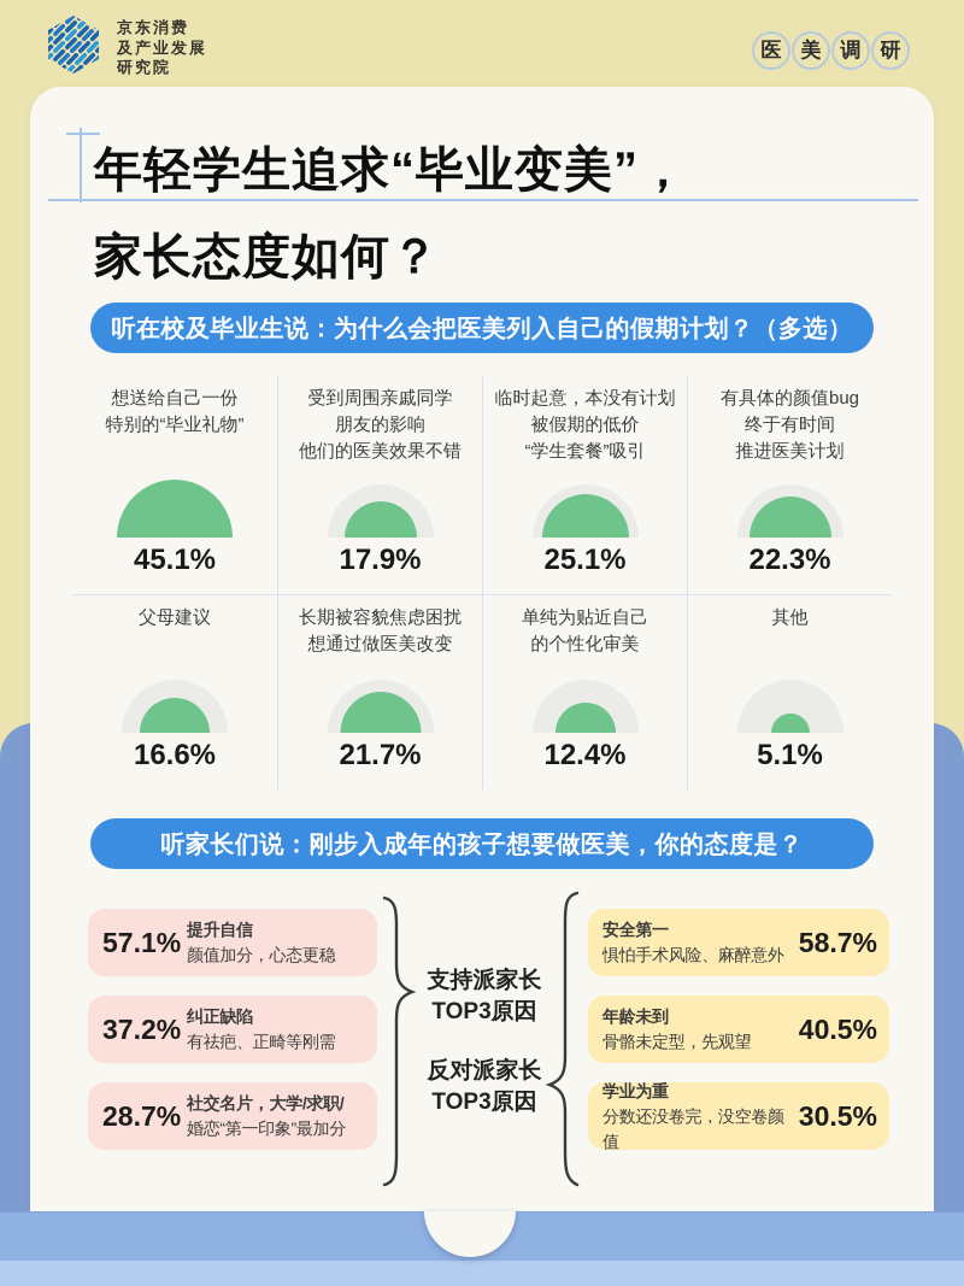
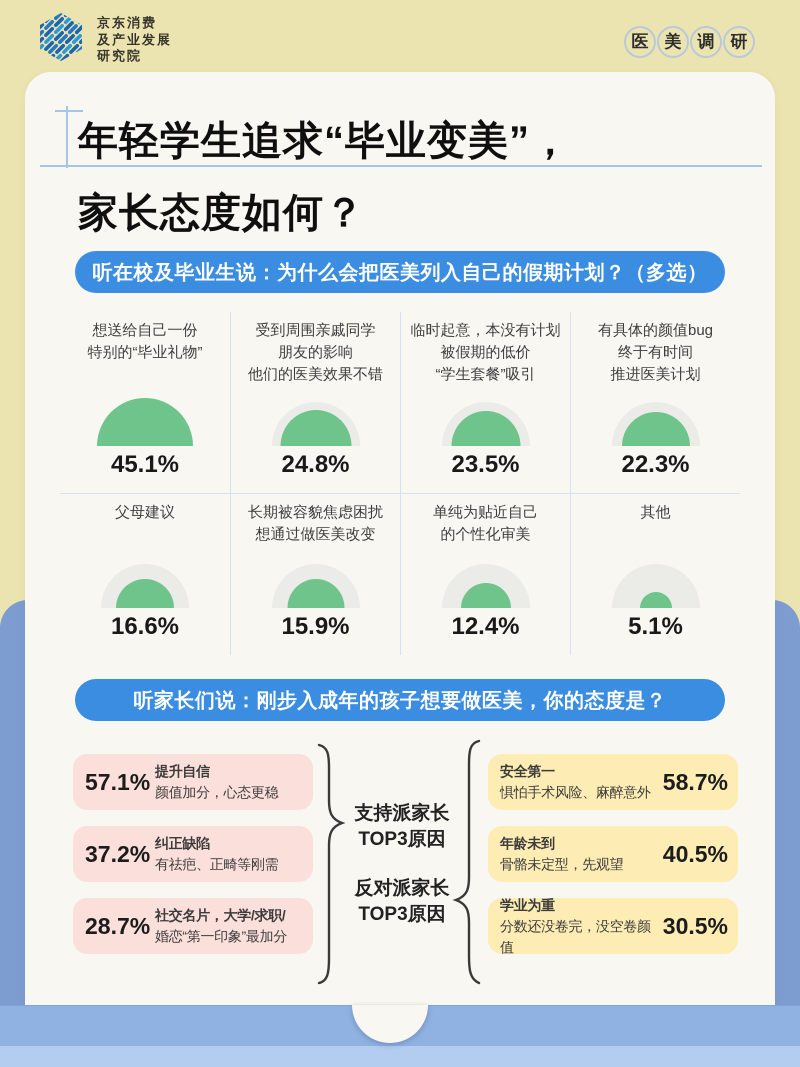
听在校及毕业生说：为什么会把医美列入自己的假期计划？（多选）/受到周围亲戚同学 朋友的影响 他们的医美效果不错: 17.9% -> 24.8%
听在校及毕业生说：为什么会把医美列入自己的假期计划？（多选）/临时起意，本没有计划 被假期的低价 “学生套餐”吸引: 25.1% -> 23.5%
听在校及毕业生说：为什么会把医美列入自己的假期计划？（多选）/长期被容貌焦虑困扰 想通过做医美改变: 21.7% -> 15.9%
